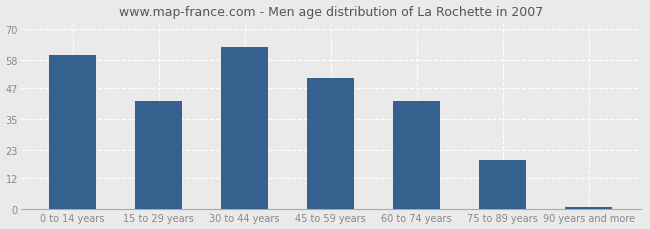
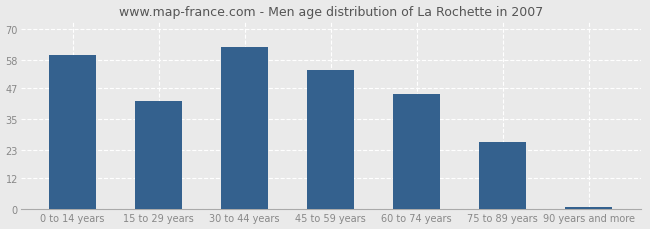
45 to 59 years: 51 -> 54
60 to 74 years: 42 -> 45
75 to 89 years: 19 -> 26
